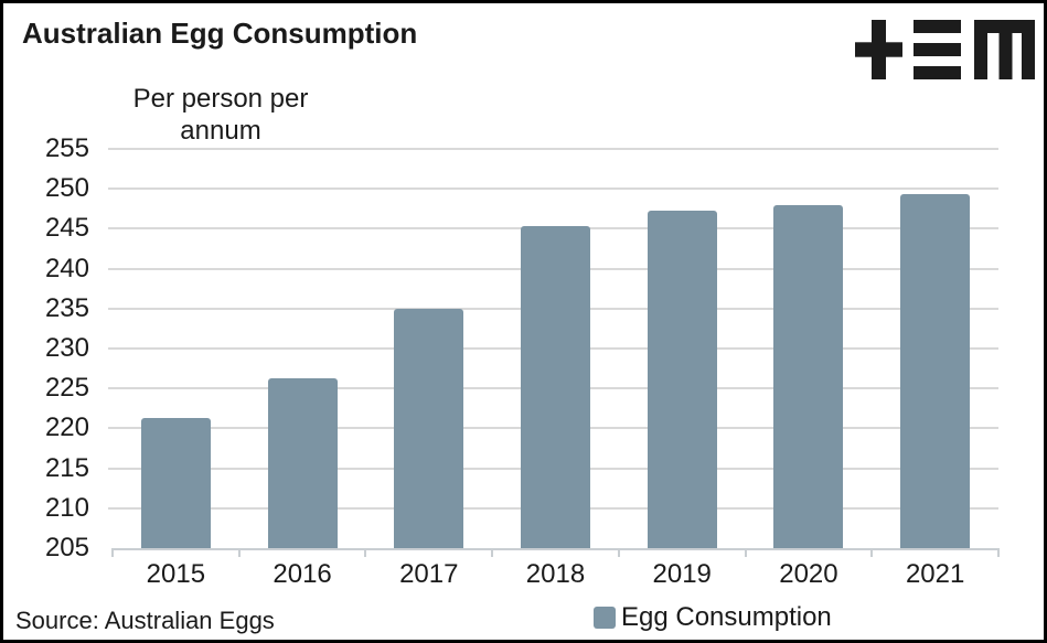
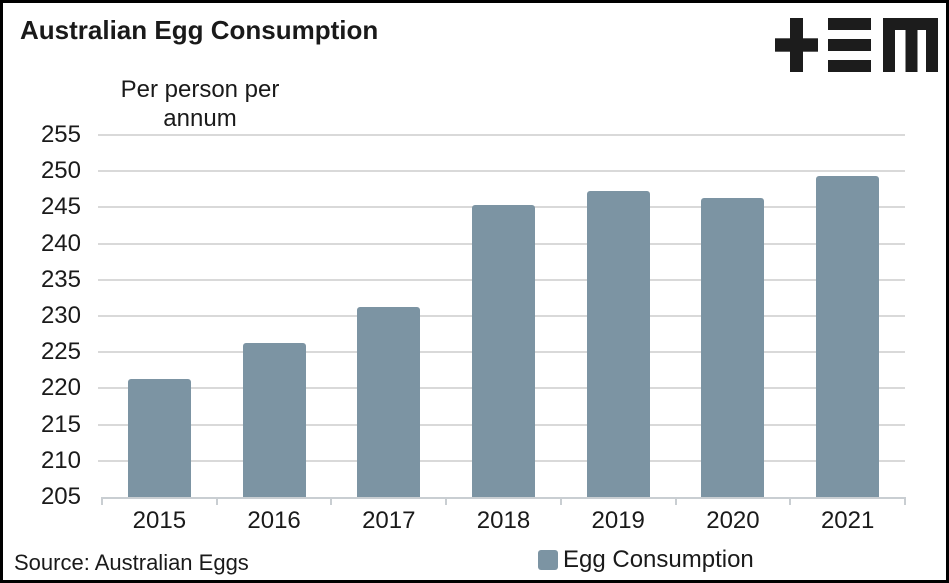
2017: 235 -> 231
2020: 248 -> 246
